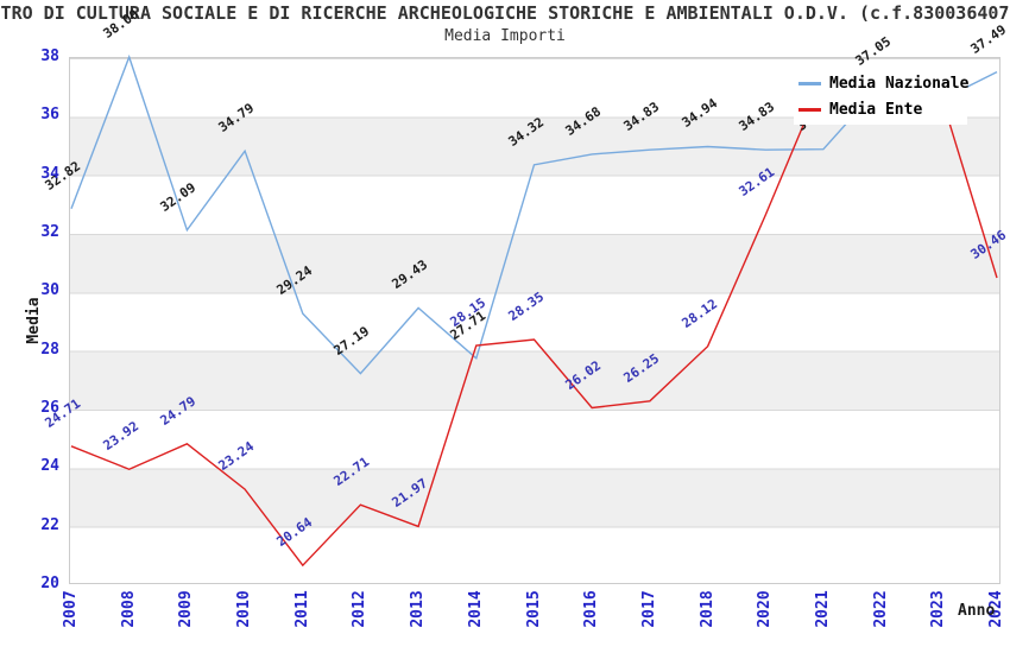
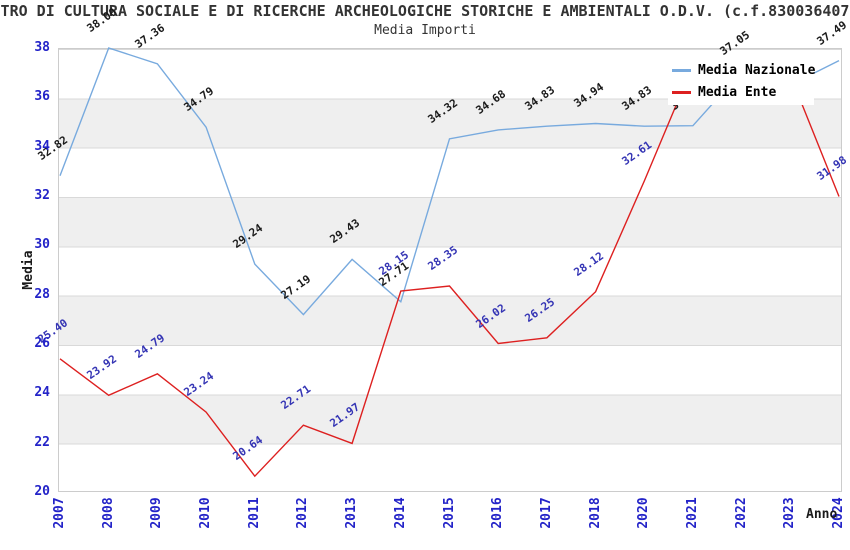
Media Ente/2007: 24.71 -> 25.40
Media Nazionale/2009: 32.09 -> 37.36
Media Ente/2024: 30.46 -> 31.98
